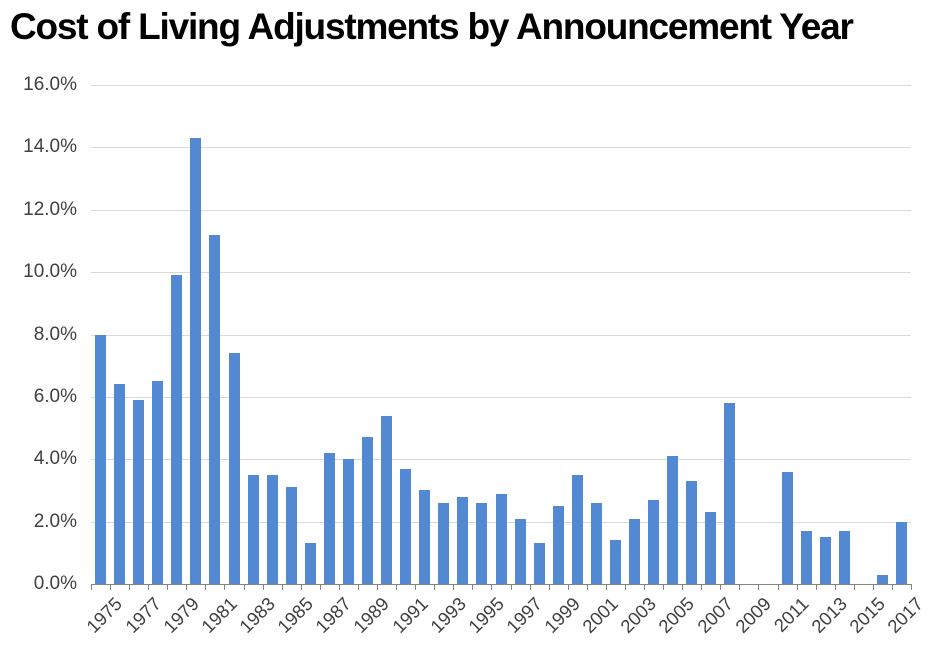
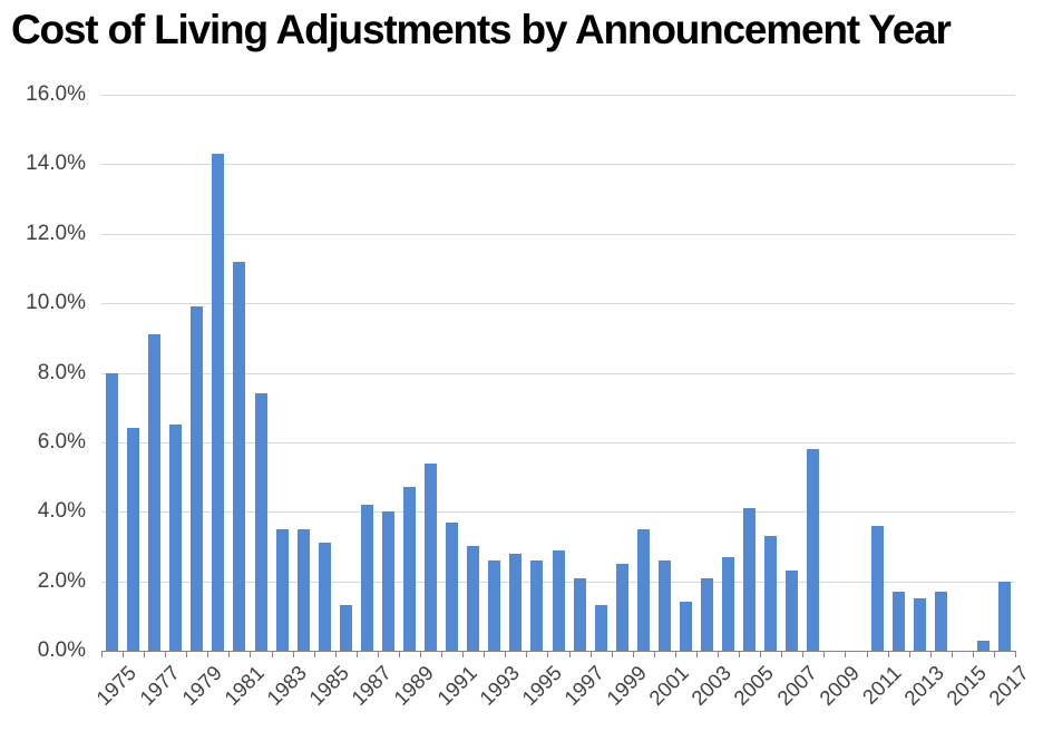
1977: 5.9% -> 9.1%
